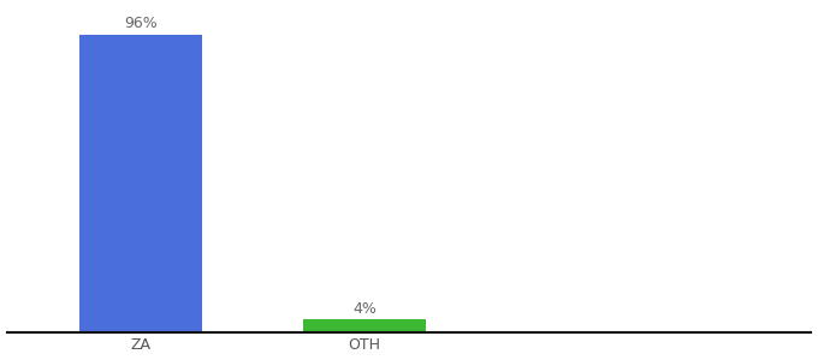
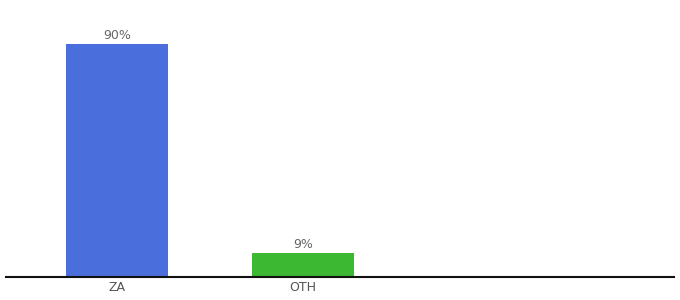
ZA: 96% -> 90%
OTH: 4% -> 9%
